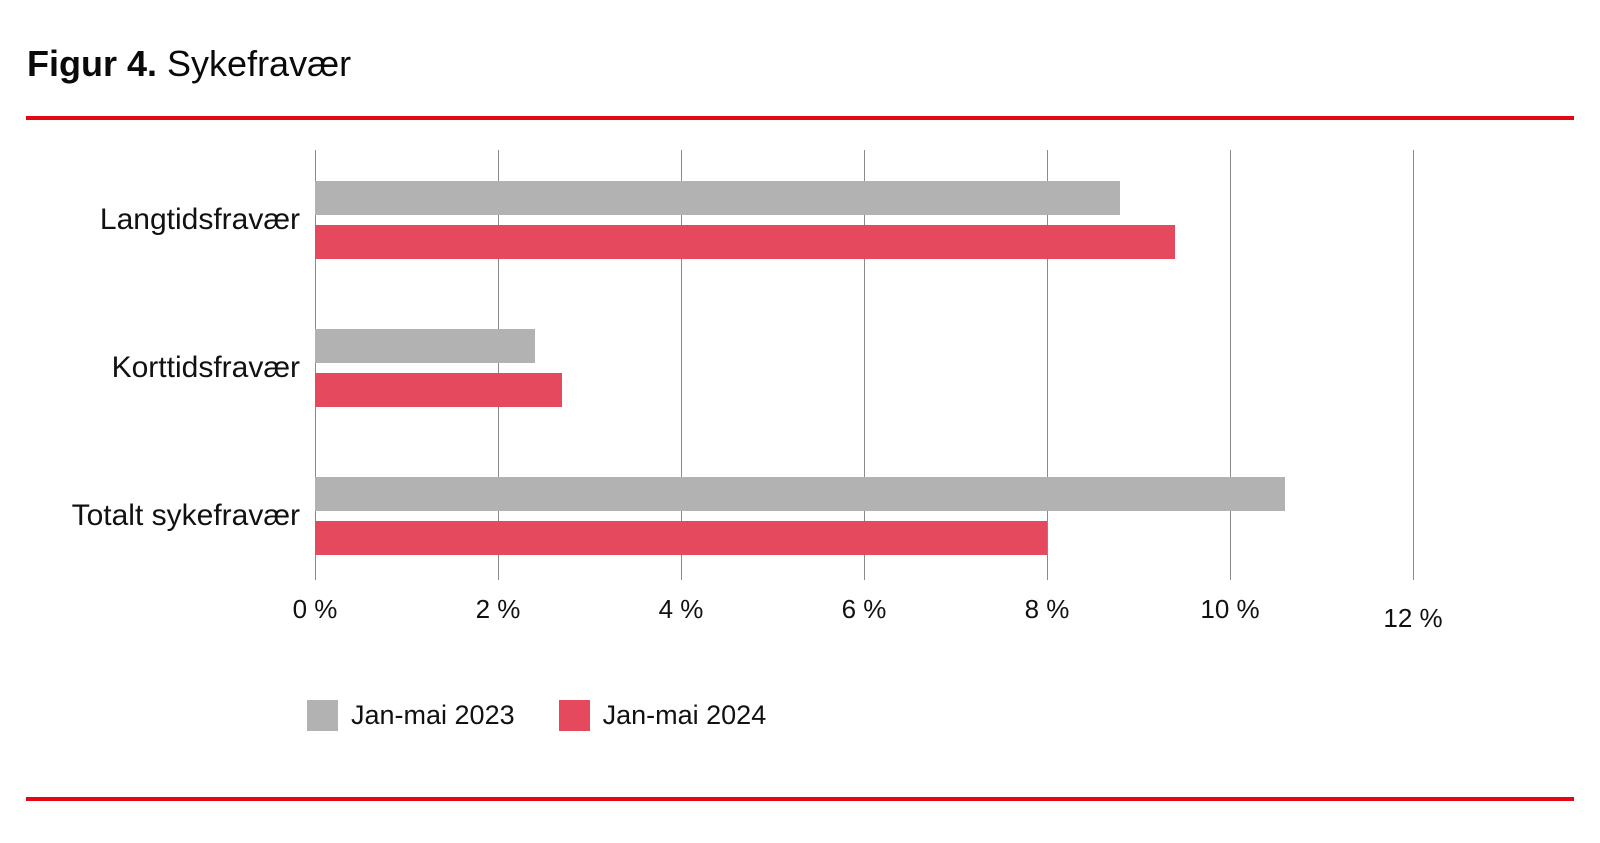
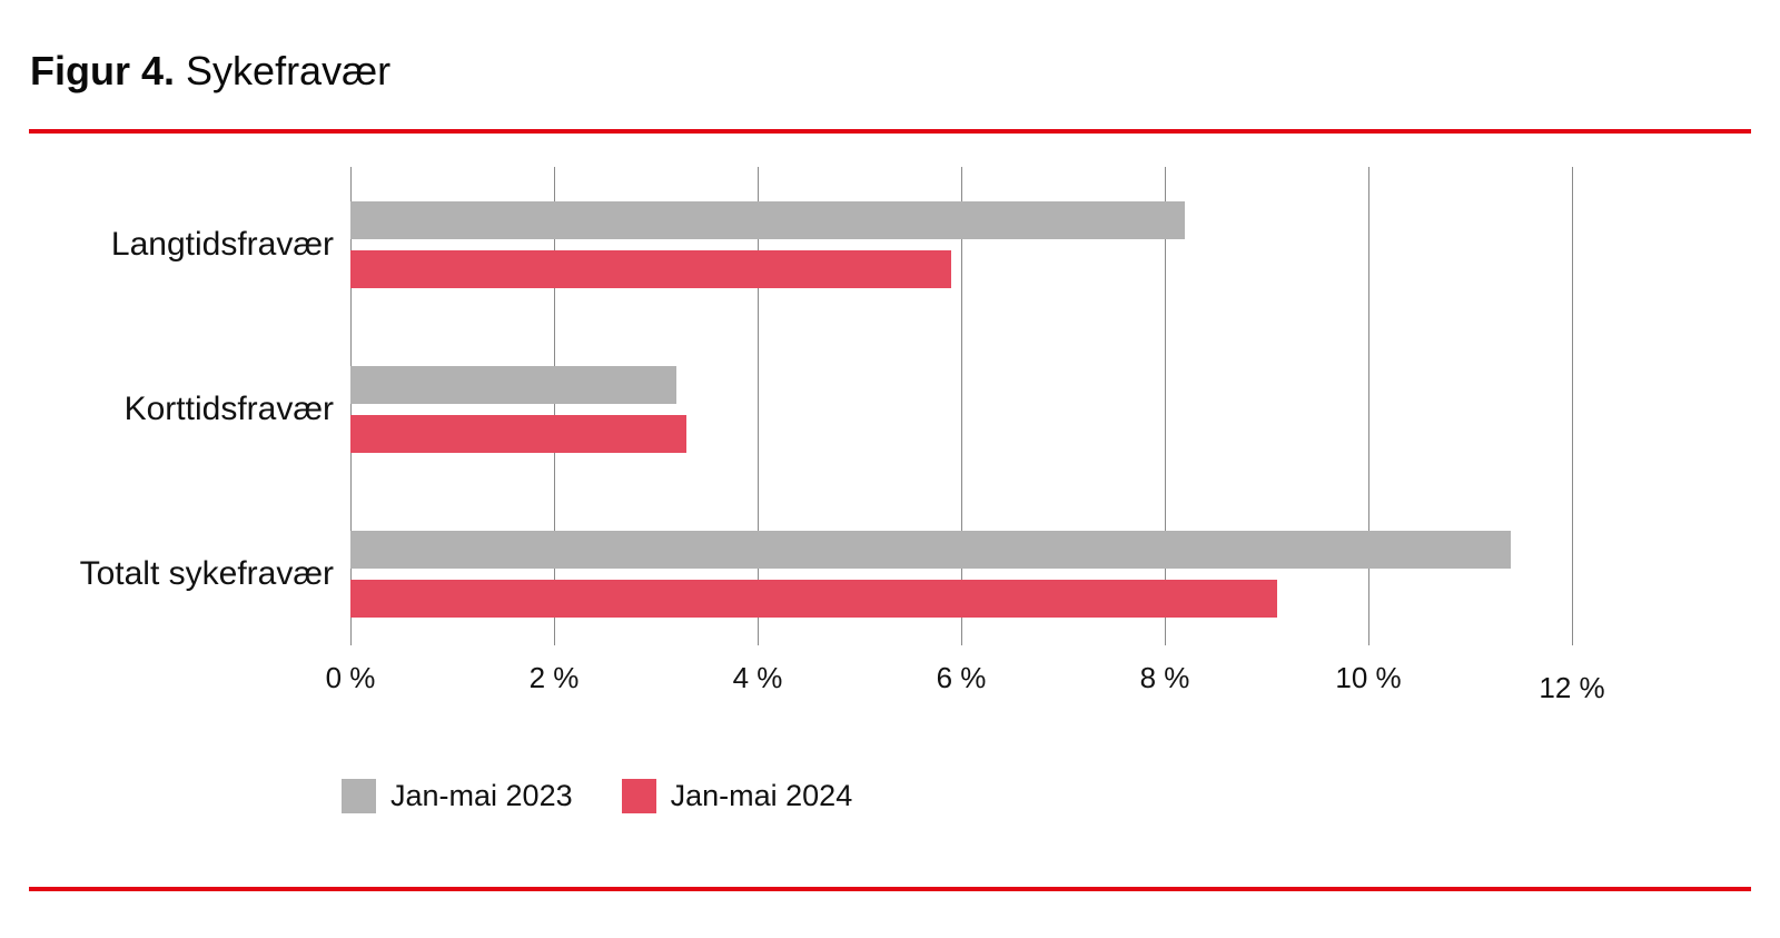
Jan-mai 2023/Langtidsfravær: 8.8% -> 8.2%
Jan-mai 2024/Langtidsfravær: 9.4% -> 5.9%
Jan-mai 2023/Korttidsfravær: 2.4% -> 3.2%
Jan-mai 2024/Korttidsfravær: 2.7% -> 3.3%
Jan-mai 2023/Totalt sykefravær: 10.6% -> 11.4%
Jan-mai 2024/Totalt sykefravær: 8.0% -> 9.1%
